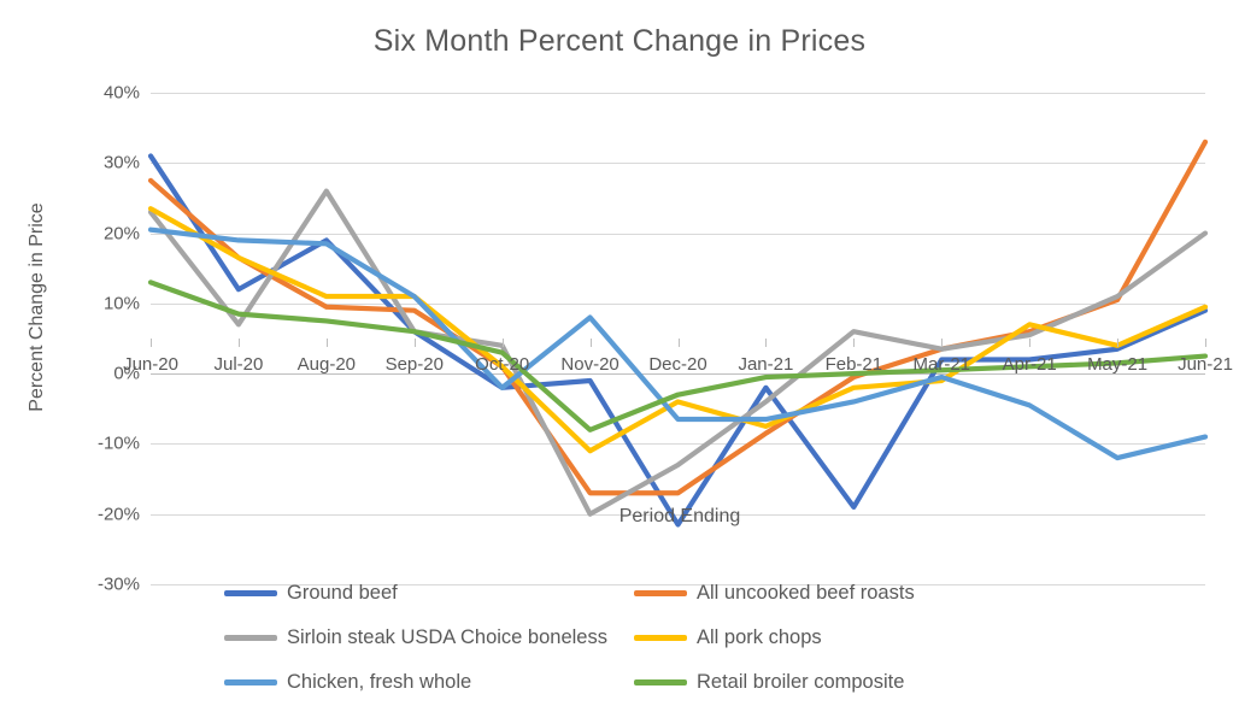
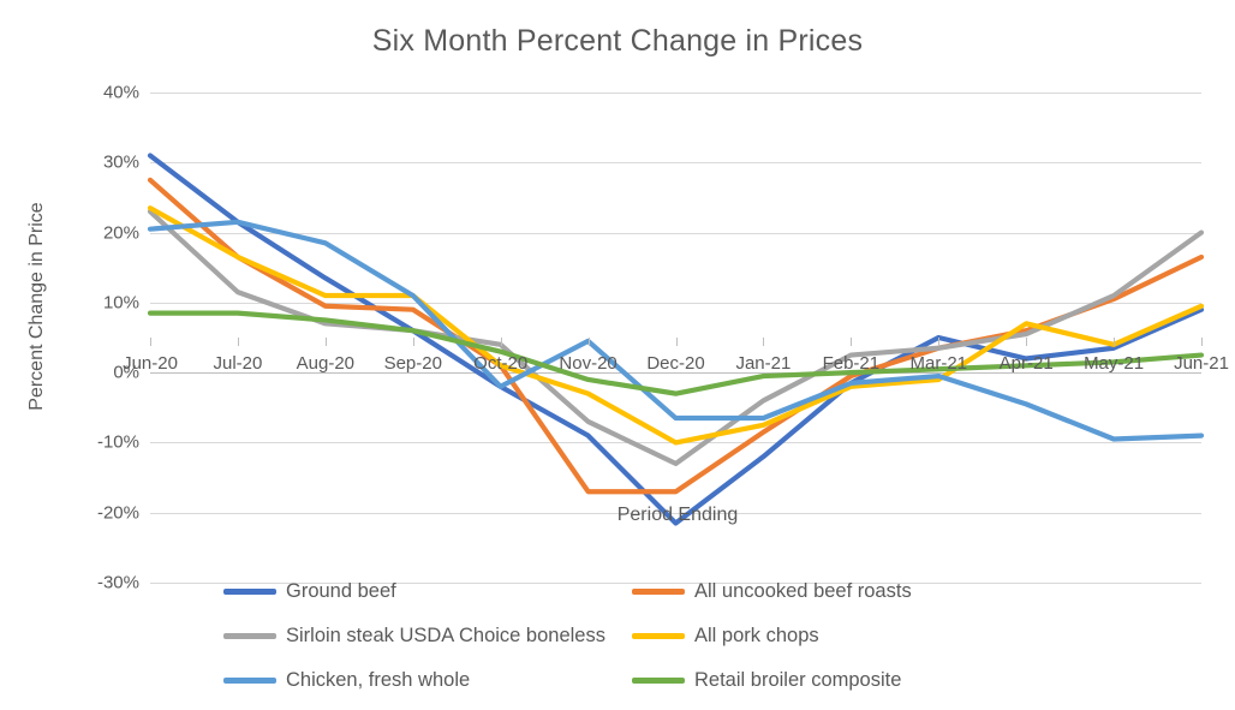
Retail broiler composite/Jun-20: 13% -> 8%
Ground beef/Jul-20: 12% -> 22%
Sirloin steak USDA Choice boneless/Jul-20: 7% -> 12%
Chicken, fresh whole/Jul-20: 19% -> 22%
Ground beef/Aug-20: 19% -> 14%
Sirloin steak USDA Choice boneless/Aug-20: 26% -> 7%
Ground beef/Nov-20: -1% -> -9%
Sirloin steak USDA Choice boneless/Nov-20: -20% -> -7%
All pork chops/Nov-20: -11% -> -3%
Chicken, fresh whole/Nov-20: 8% -> 4%
Retail broiler composite/Nov-20: -8% -> -1%
All pork chops/Dec-20: -4% -> -10%
Ground beef/Jan-21: -2% -> -12%
Ground beef/Feb-21: -19% -> -2%
Sirloin steak USDA Choice boneless/Feb-21: 6% -> 2%
Chicken, fresh whole/Feb-21: -4% -> -2%
Ground beef/Mar-21: 2% -> 5%
Chicken, fresh whole/May-21: -12% -> -10%
All uncooked beef roasts/Jun-21: 33% -> 16%
